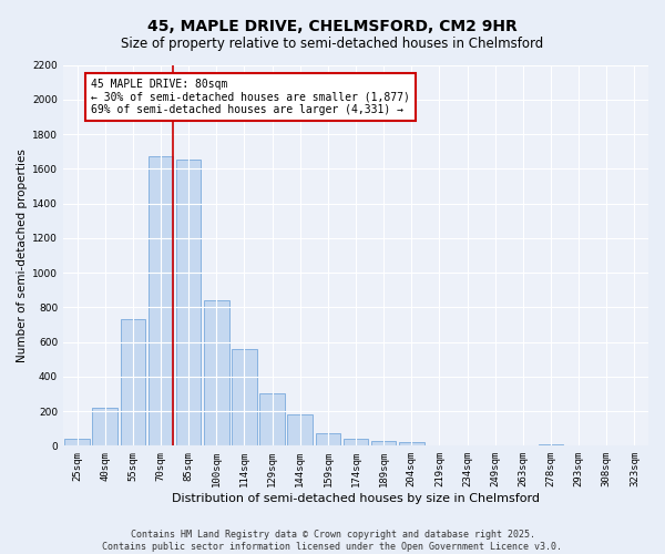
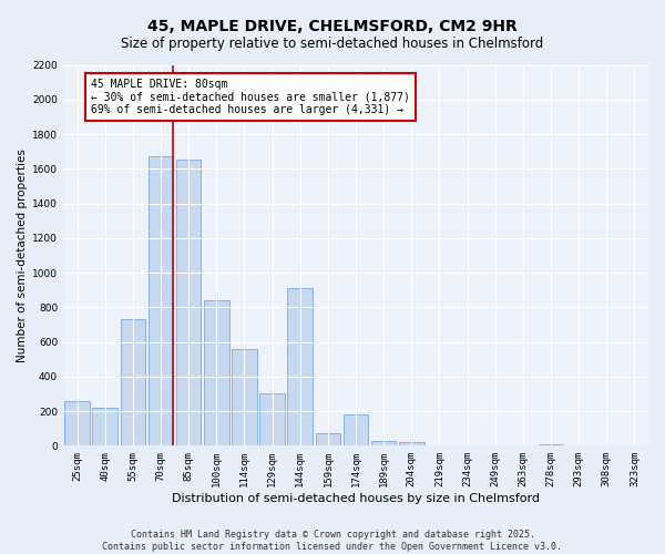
25sqm: 40 -> 260
144sqm: 180 -> 910
174sqm: 40 -> 180
